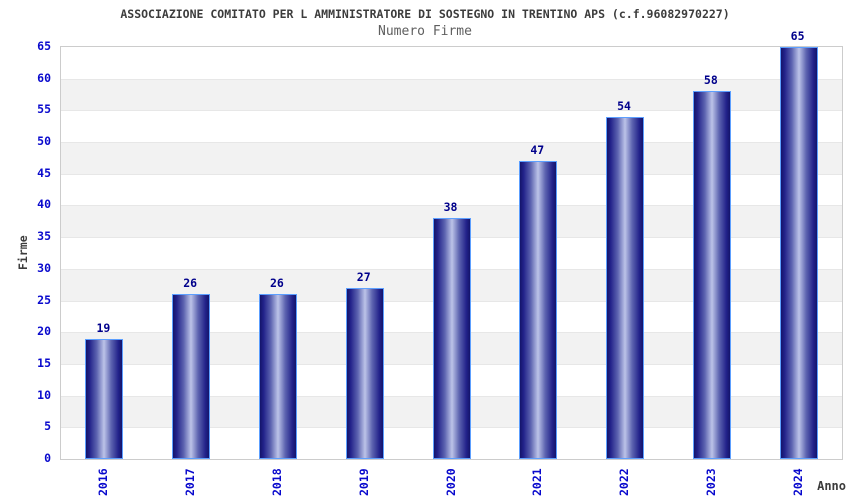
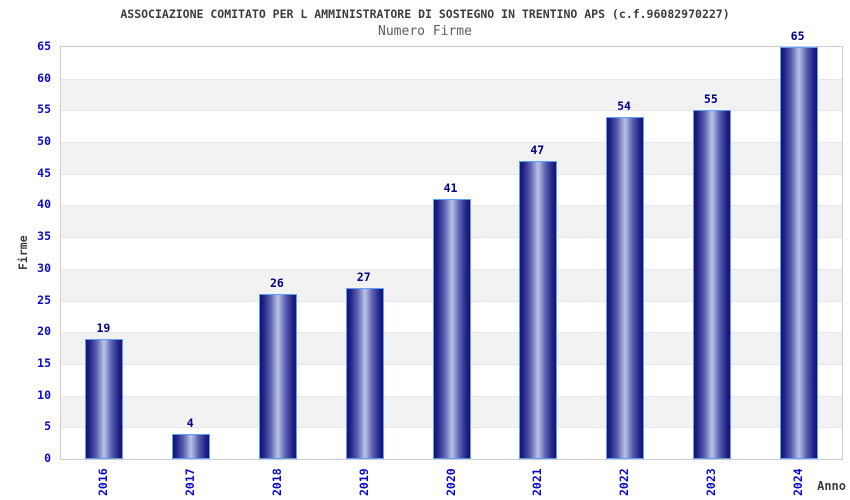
2017: 26 -> 4
2020: 38 -> 41
2023: 58 -> 55
